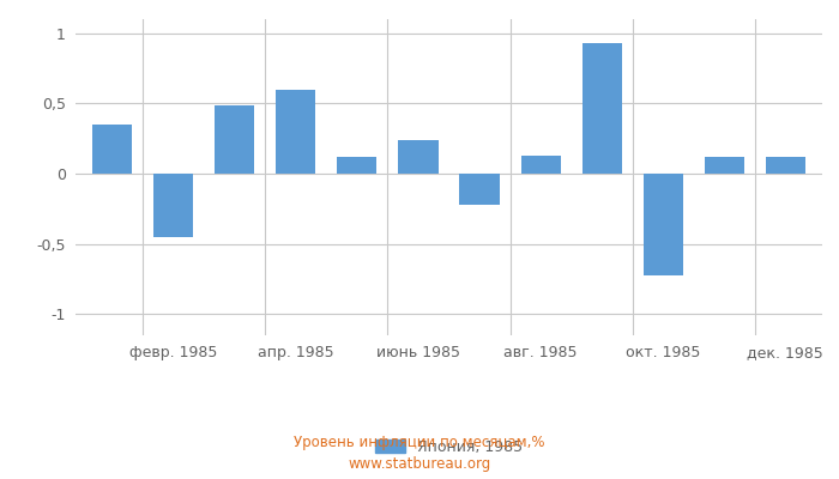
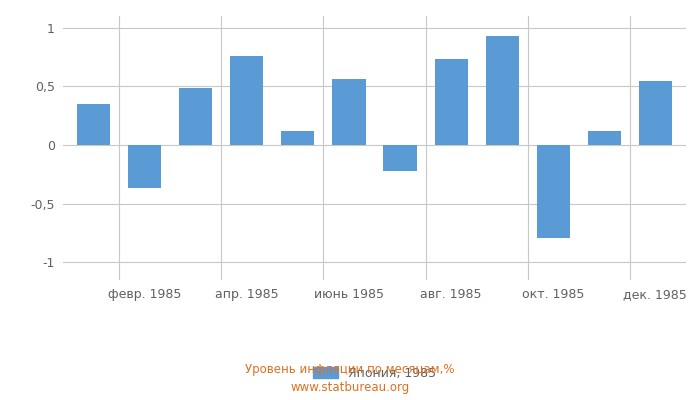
февр. 1985: -0,45 -> -0,37
апр. 1985: 0,60 -> 0,76
июнь 1985: 0,24 -> 0,56
авг. 1985: 0,13 -> 0,73
окт. 1985: -0,72 -> -0,79
дек. 1985: 0,12 -> 0,55
